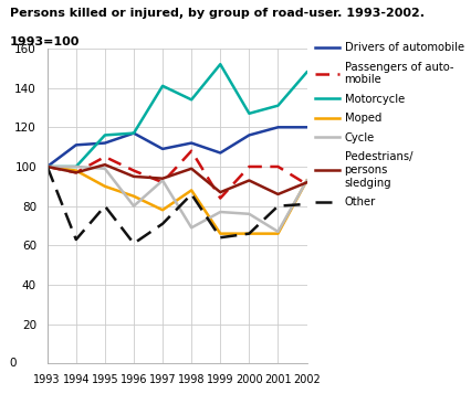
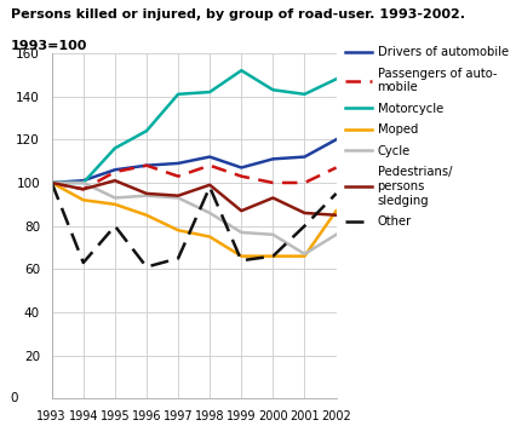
Drivers of automobile/1994: 111 -> 101
Moped/1994: 98 -> 92
Drivers of automobile/1995: 112 -> 106
Cycle/1995: 99 -> 93
Drivers of automobile/1996: 117 -> 108
Passengers of auto- mobile/1996: 98 -> 108
Motorcycle/1996: 117 -> 124
Cycle/1996: 80 -> 94
Passengers of auto- mobile/1997: 92 -> 103
Other/1997: 71 -> 65
Motorcycle/1998: 134 -> 142
Moped/1998: 88 -> 75
Cycle/1998: 69 -> 86
Other/1998: 86 -> 98
Passengers of auto- mobile/1999: 84 -> 103
Drivers of automobile/2000: 116 -> 111
Motorcycle/2000: 127 -> 143
Drivers of automobile/2001: 120 -> 112
Motorcycle/2001: 131 -> 141
Passengers of auto- mobile/2002: 91 -> 107
Moped/2002: 93 -> 87
Cycle/2002: 93 -> 76
Pedestrians/ persons sledging/2002: 92 -> 85
Other/2002: 81 -> 95
